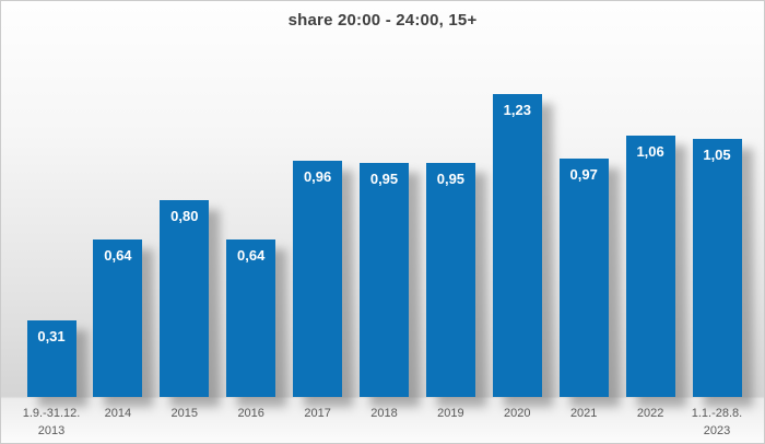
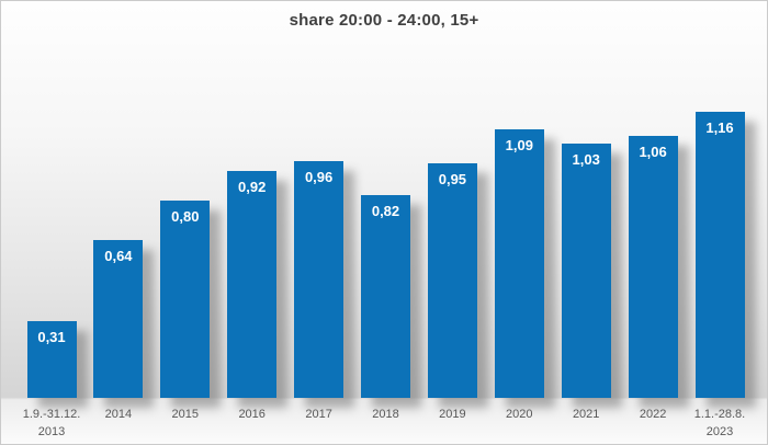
2016: 0,64 -> 0,92
2018: 0,95 -> 0,82
2020: 1,23 -> 1,09
2021: 0,97 -> 1,03
1.1.-28.8. 2023: 1,05 -> 1,16
